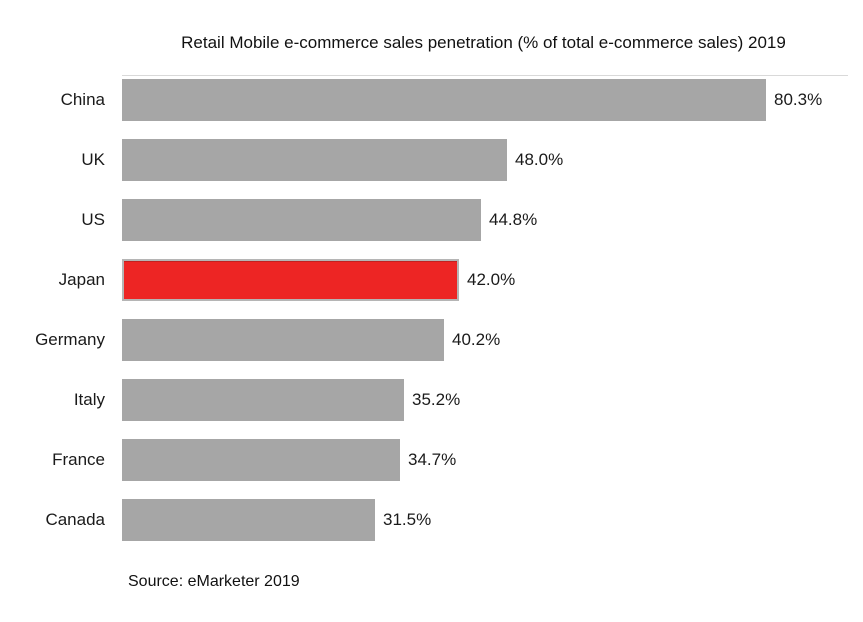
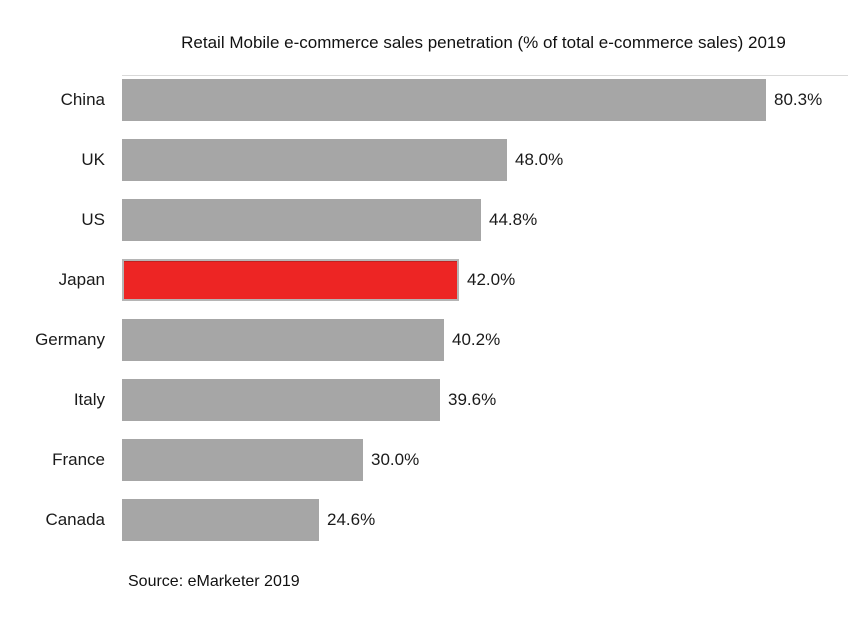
Italy: 35.2% -> 39.6%
France: 34.7% -> 30.0%
Canada: 31.5% -> 24.6%
